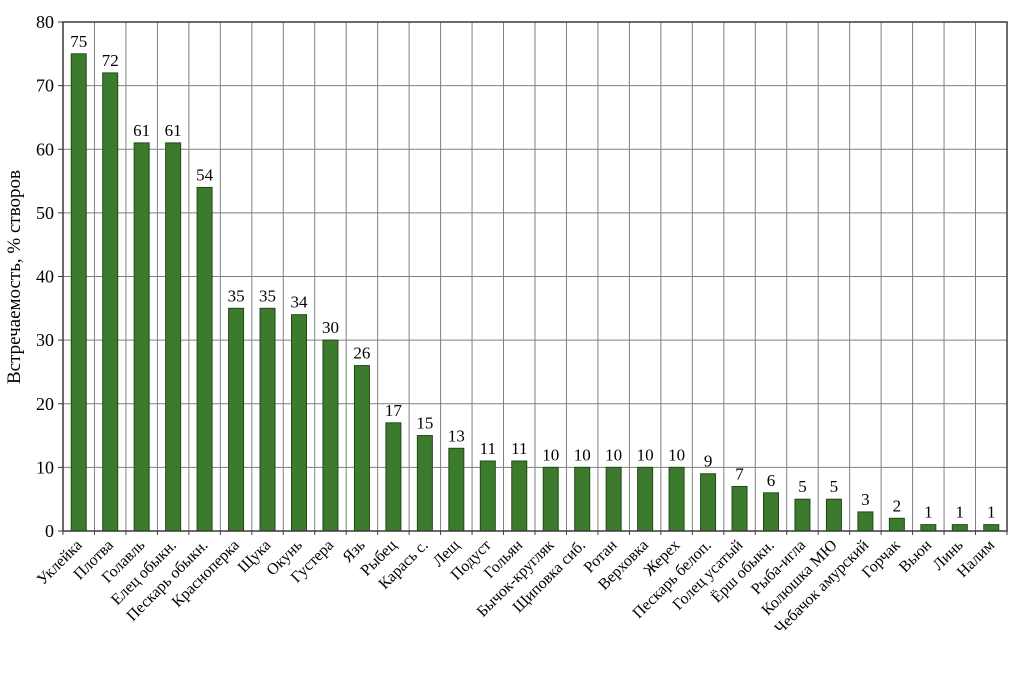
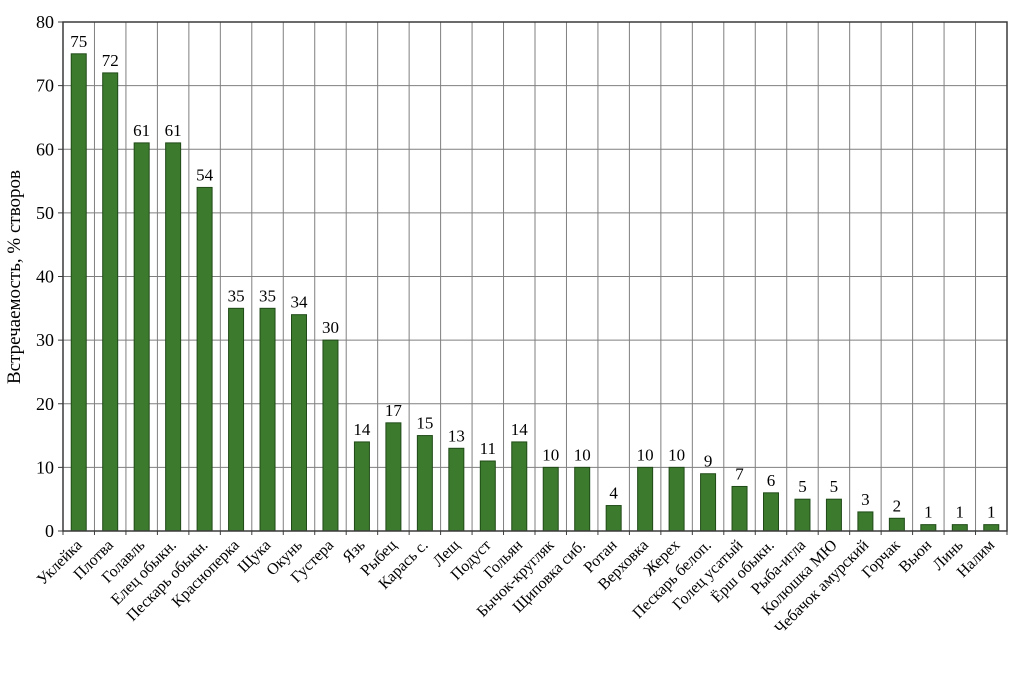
Язь: 26 -> 14
Гольян: 11 -> 14
Ротан: 10 -> 4
